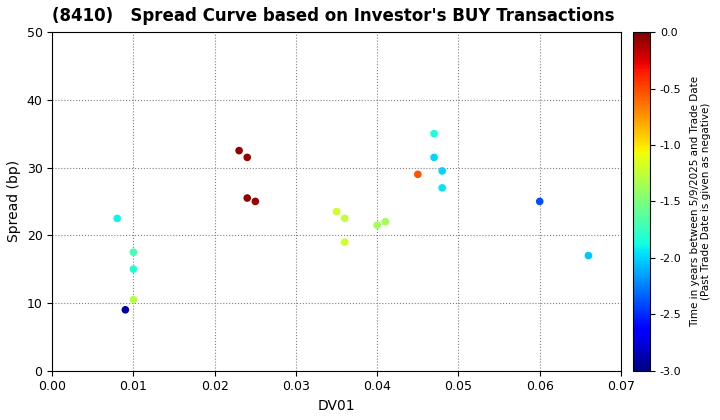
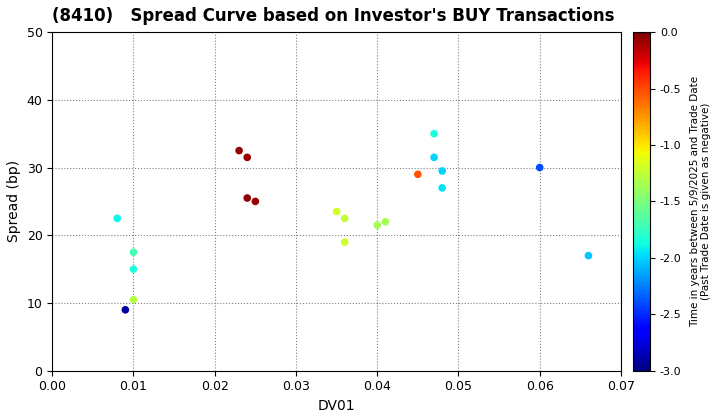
0.06: 25.0 -> 30.0
